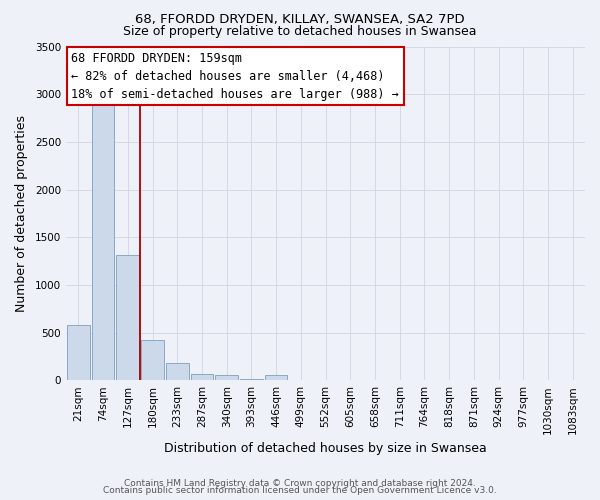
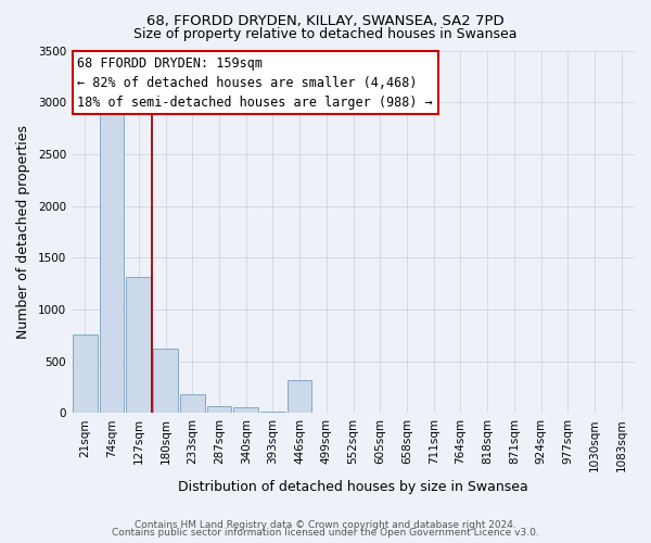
21sqm: 580 -> 760
180sqm: 420 -> 620
446sqm: 50 -> 320
